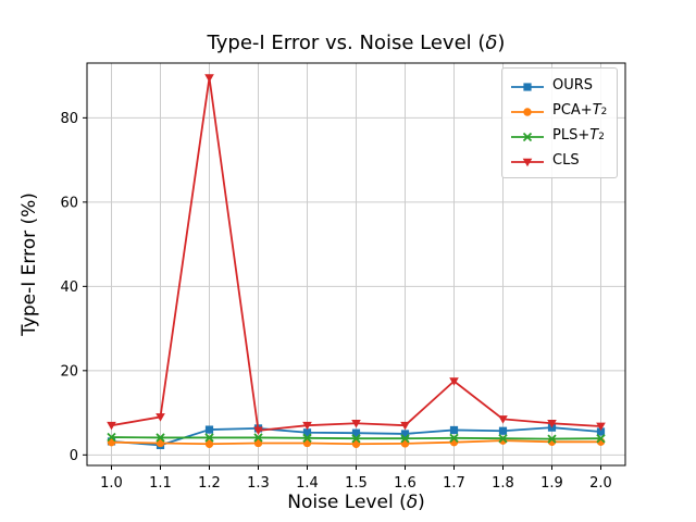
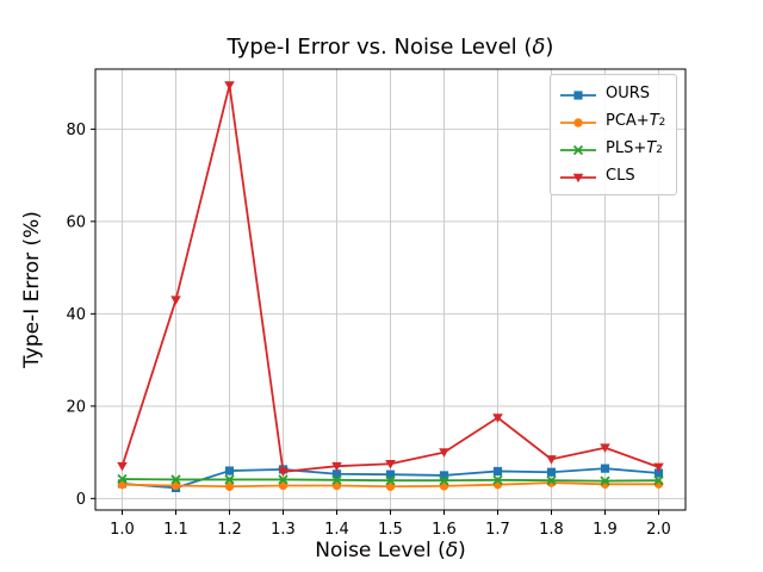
CLS/1.1: 9 -> 43
CLS/1.6: 7 -> 10
CLS/1.9: 8 -> 11
